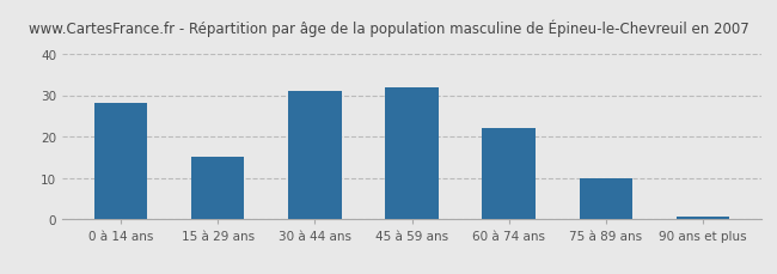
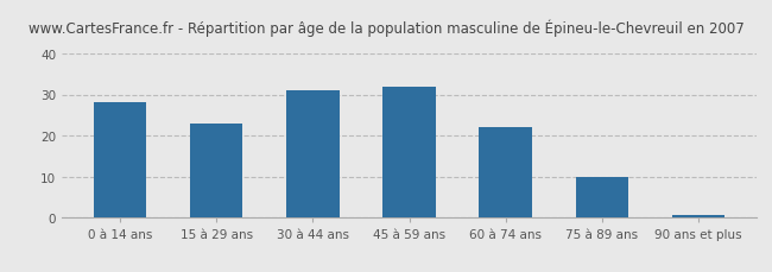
15 à 29 ans: 15.0 -> 23.0
